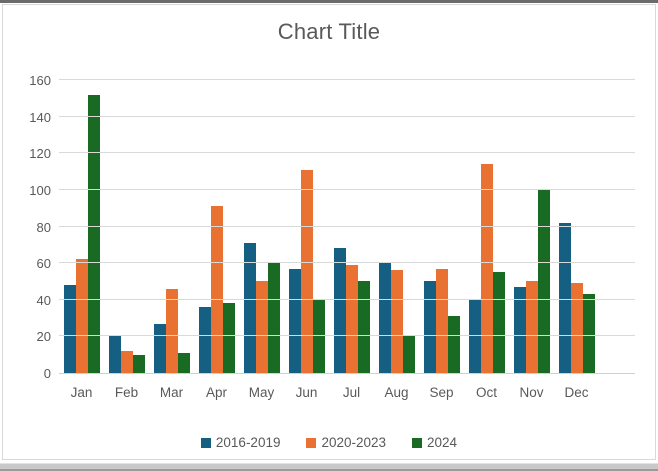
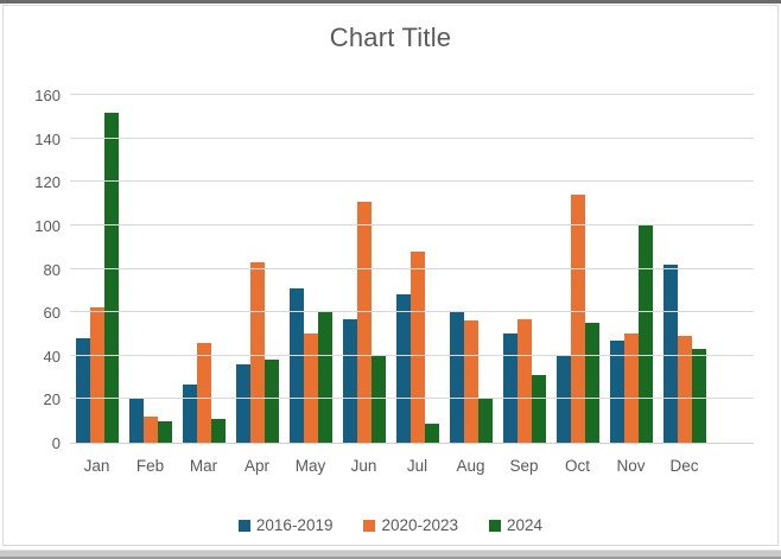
2020-2023/Apr: 91 -> 83
2020-2023/Jul: 59 -> 88
2024/Jul: 50 -> 9
